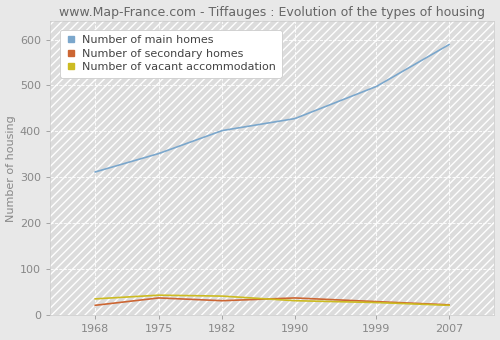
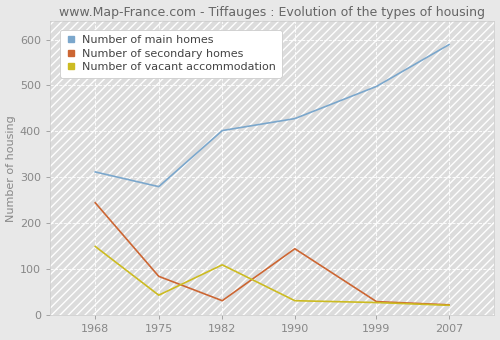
Number of secondary homes/1968: 22 -> 245
Number of vacant accommodation/1968: 36 -> 150
Number of main homes/1975: 352 -> 280
Number of secondary homes/1975: 38 -> 85
Number of vacant accommodation/1982: 42 -> 110
Number of secondary homes/1990: 38 -> 145
